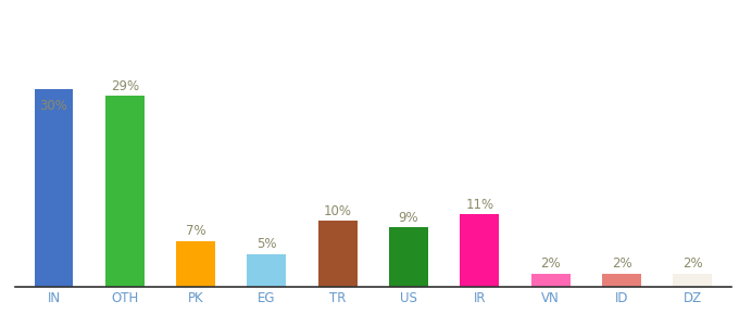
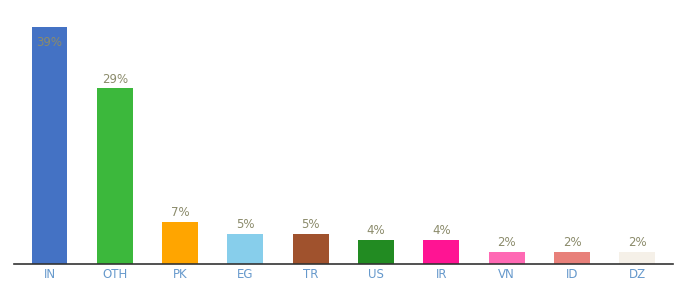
IN: 30% -> 39%
TR: 10% -> 5%
US: 9% -> 4%
IR: 11% -> 4%
